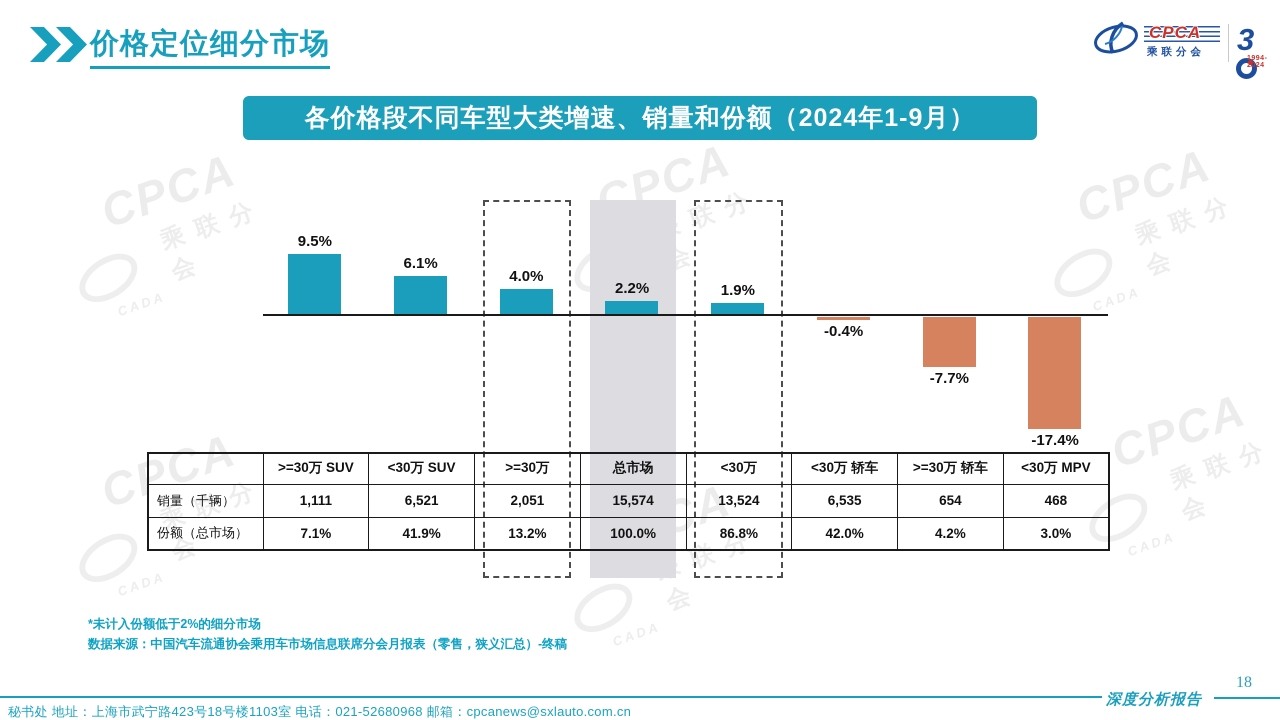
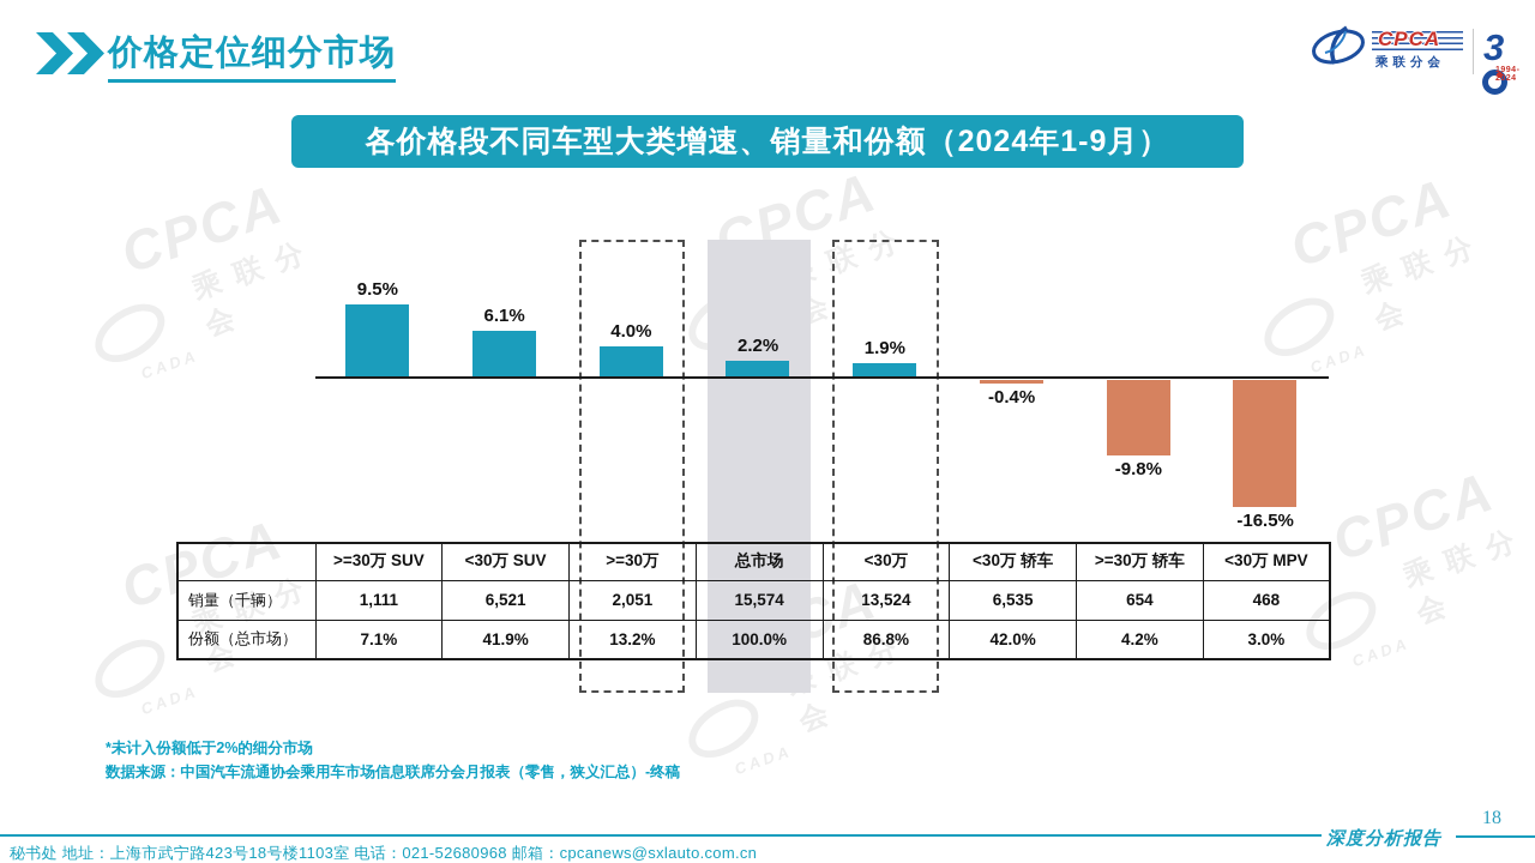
>=30万 轿车: -7.7% -> -9.8%
<30万 MPV: -17.4% -> -16.5%
